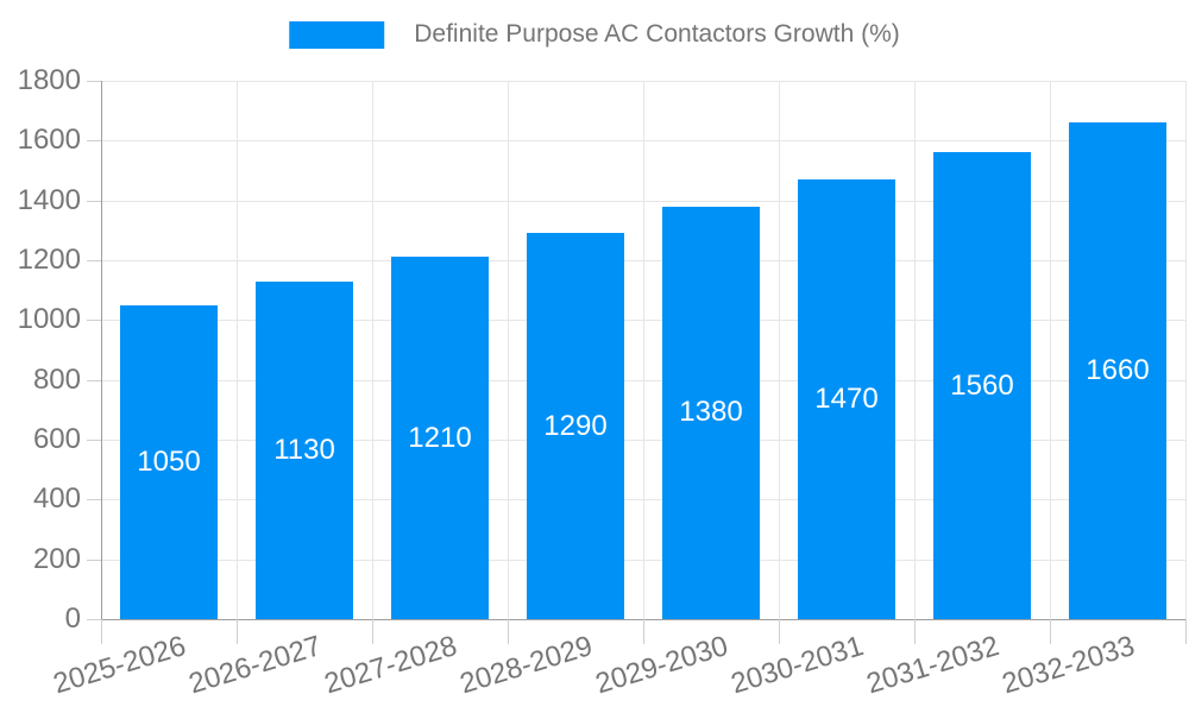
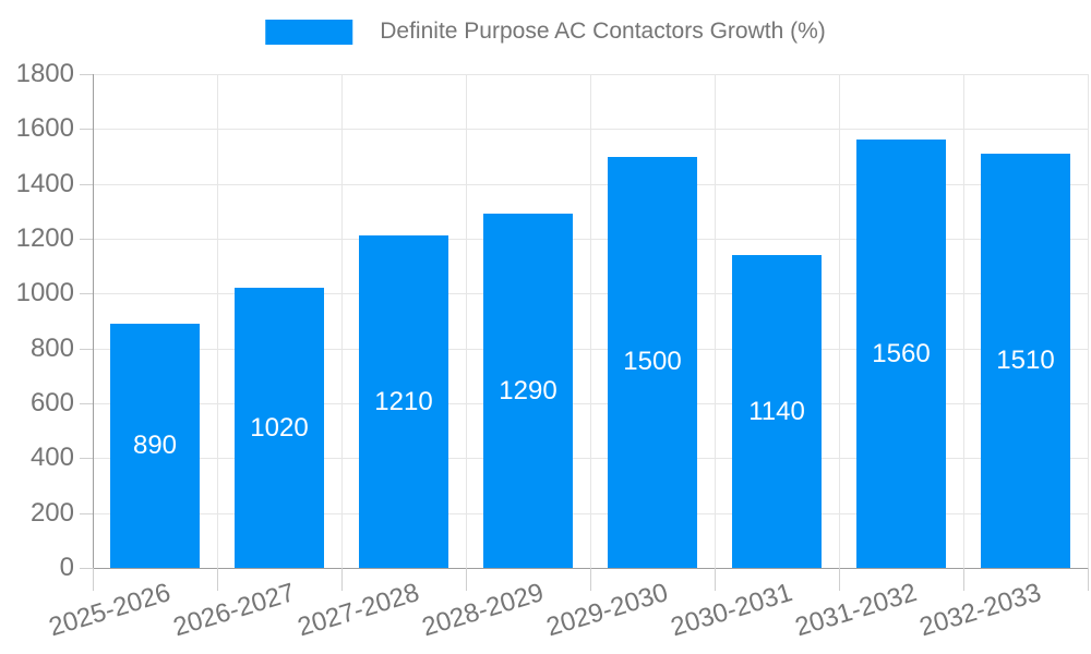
2025-2026: 1050 -> 890
2026-2027: 1130 -> 1020
2029-2030: 1380 -> 1500
2030-2031: 1470 -> 1140
2032-2033: 1660 -> 1510
